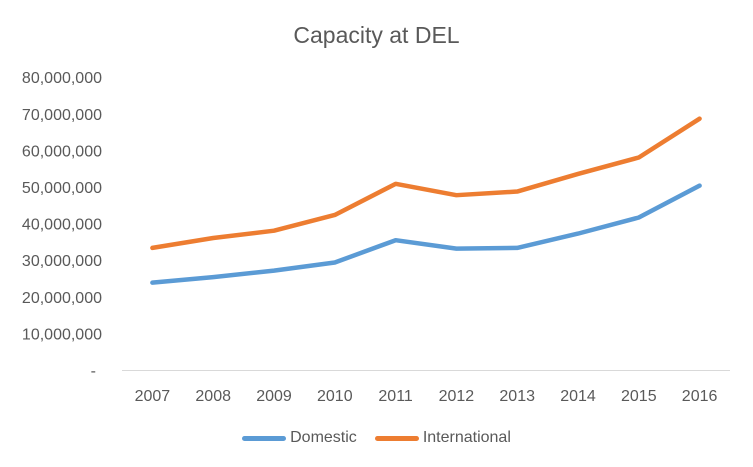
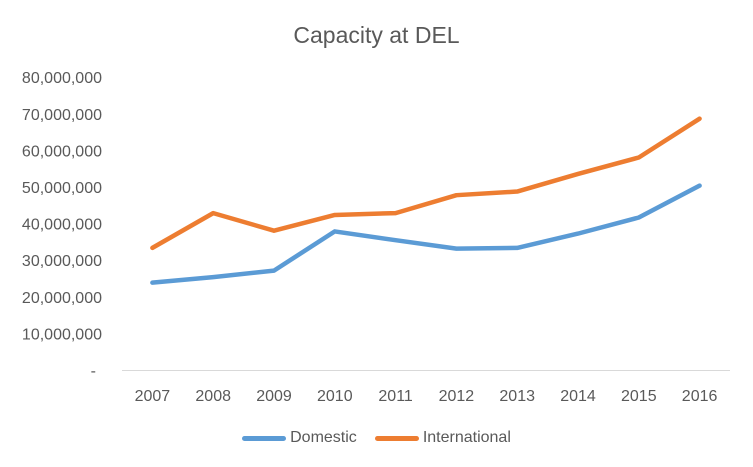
International/2008: 36000000 -> 43000000
Domestic/2010: 30000000 -> 38000000
International/2011: 51000000 -> 43000000
